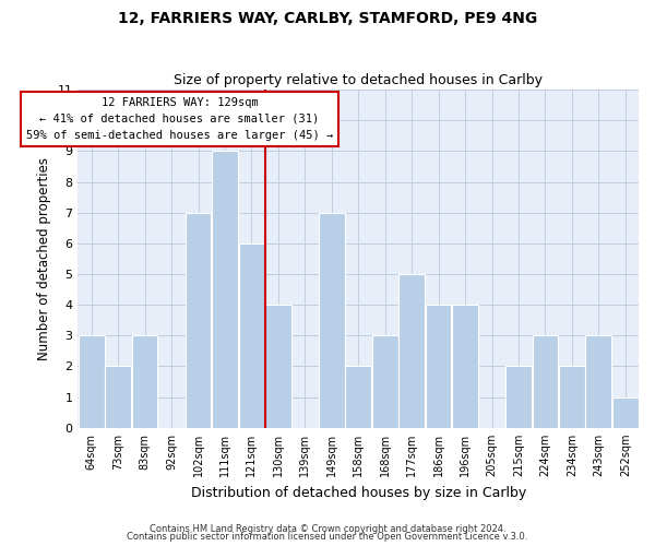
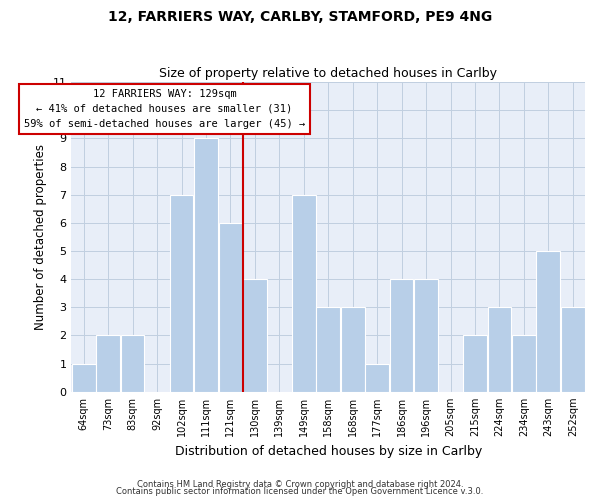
64sqm: 3 -> 1
83sqm: 3 -> 2
158sqm: 2 -> 3
177sqm: 5 -> 1
243sqm: 3 -> 5
252sqm: 1 -> 3
